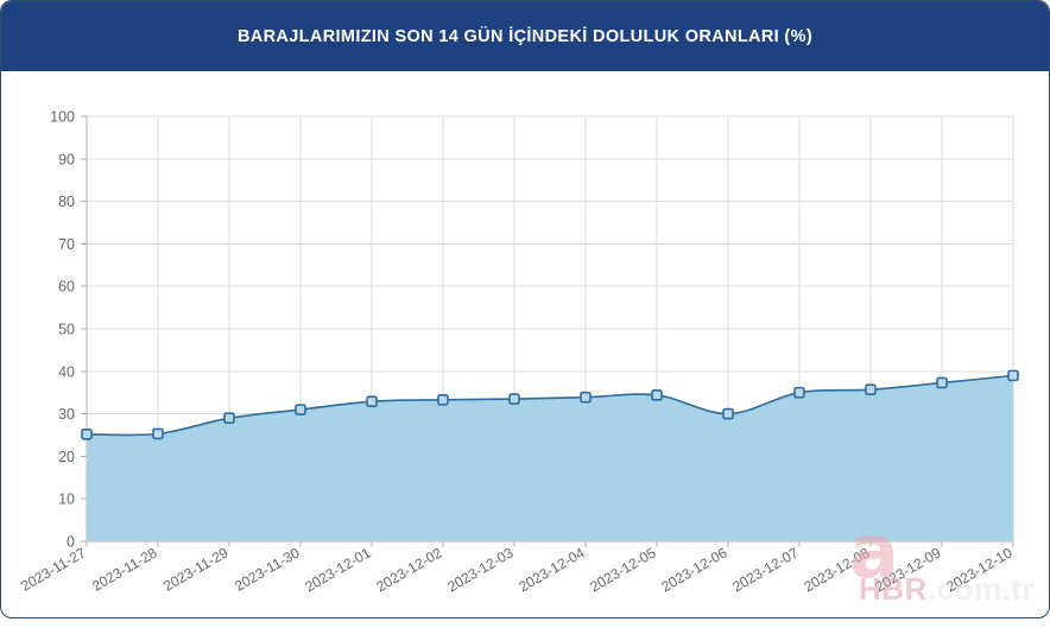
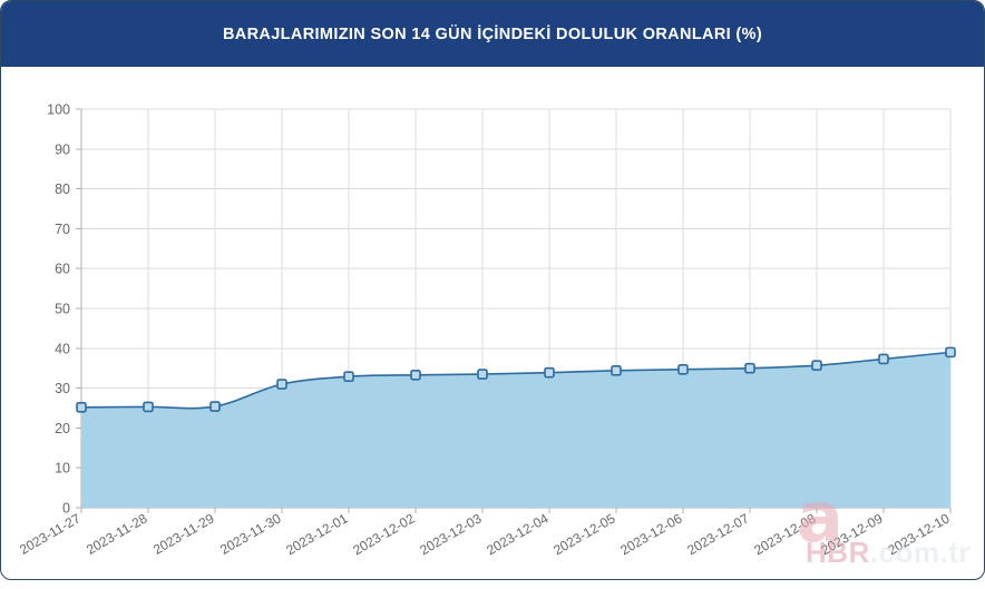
2023-11-29: 29 -> 25
2023-12-06: 30 -> 35
